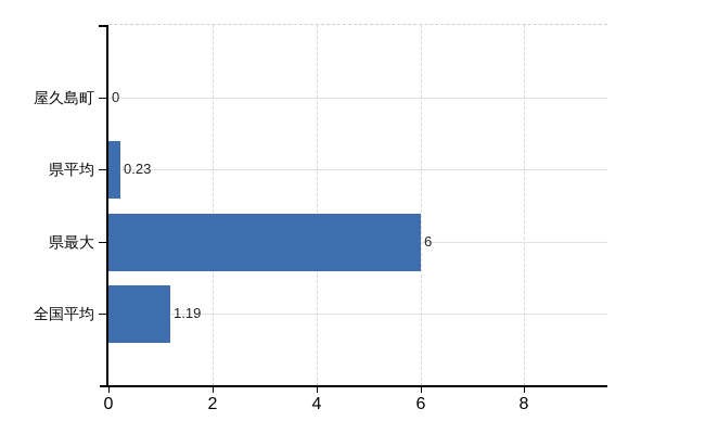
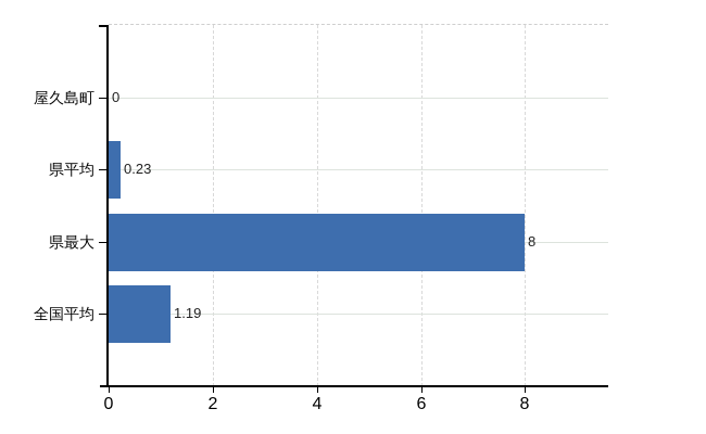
県最大: 6 -> 8
